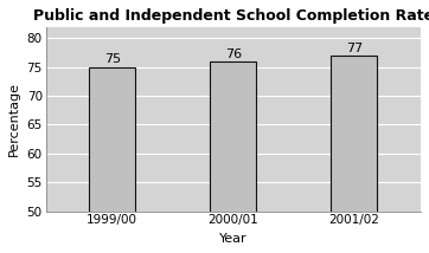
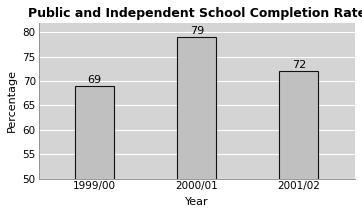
1999/00: 75 -> 69
2000/01: 76 -> 79
2001/02: 77 -> 72
